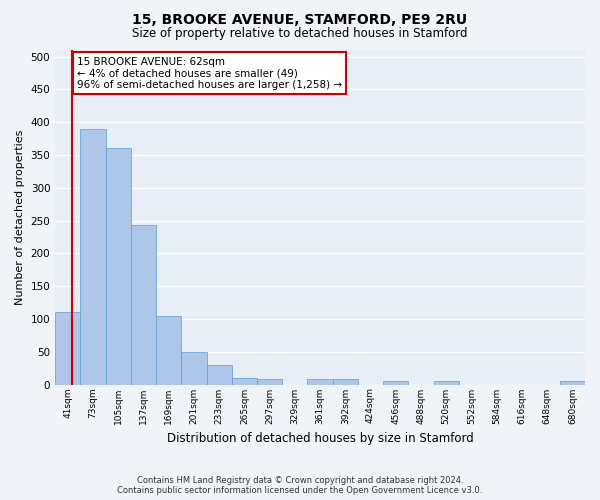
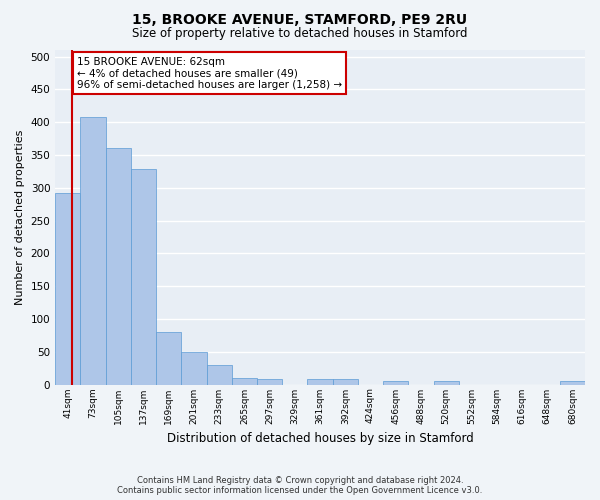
41sqm: 110 -> 292
73sqm: 390 -> 408
137sqm: 243 -> 328
169sqm: 104 -> 80
